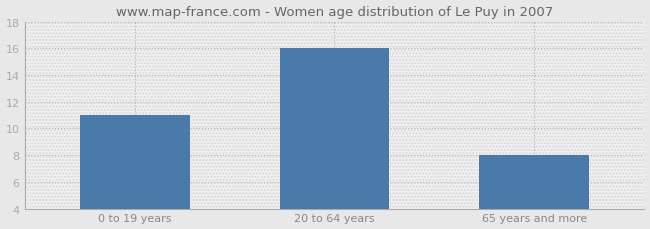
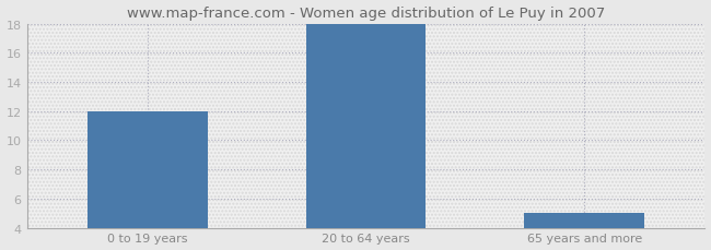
0 to 19 years: 11 -> 12
20 to 64 years: 16 -> 18
65 years and more: 8 -> 5
